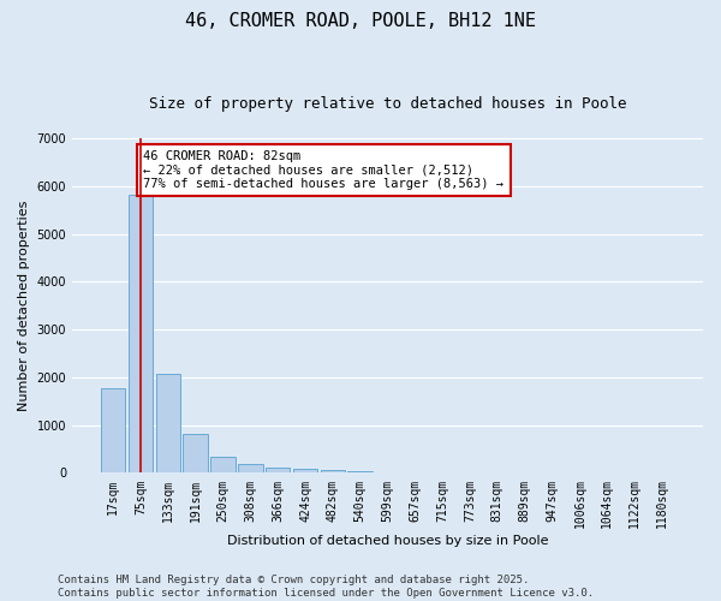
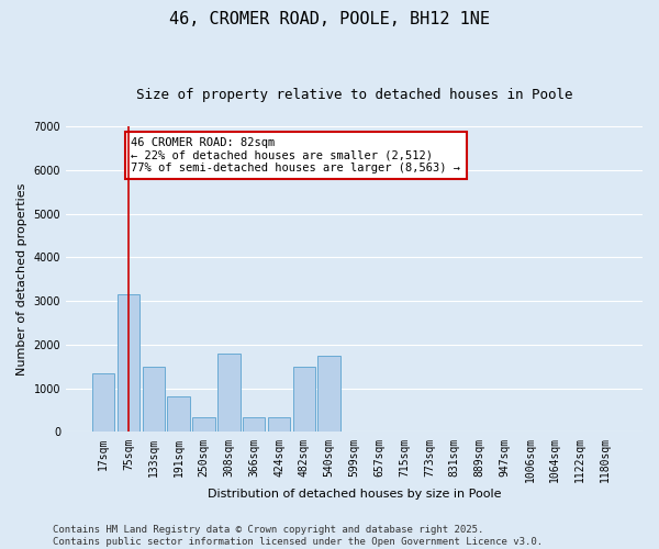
17sqm: 1780 -> 1350
75sqm: 5820 -> 3150
133sqm: 2080 -> 1500
308sqm: 180 -> 1800
366sqm: 100 -> 350
424sqm: 100 -> 350
482sqm: 60 -> 1500
540sqm: 40 -> 1750
